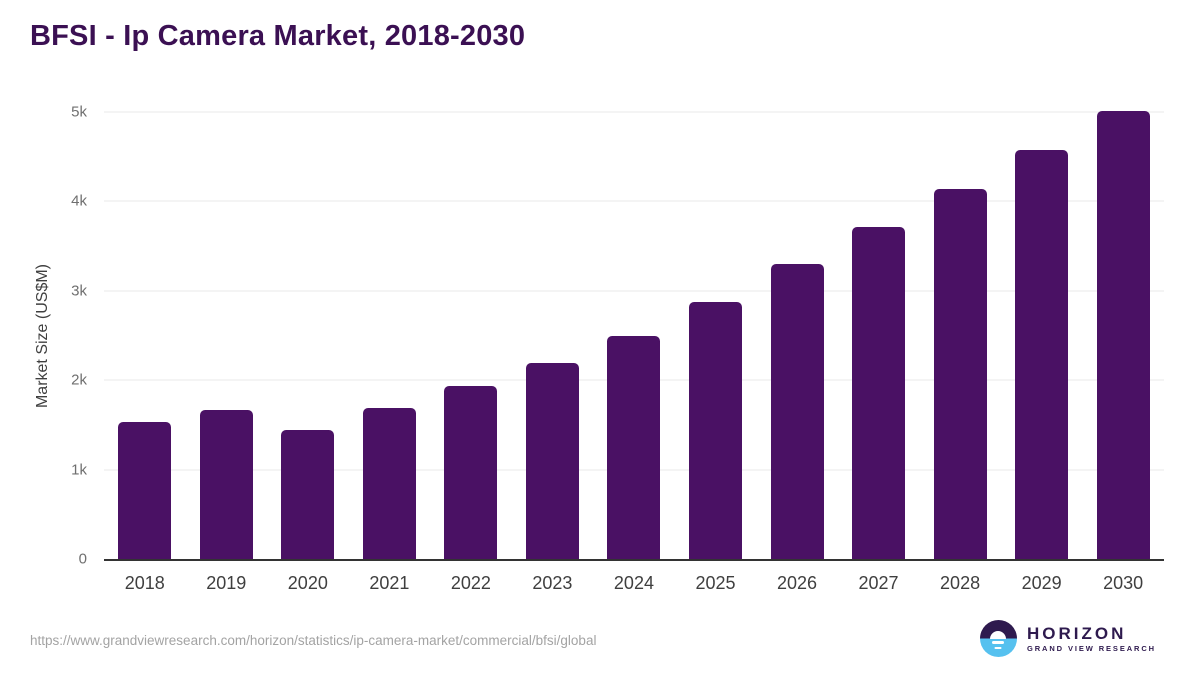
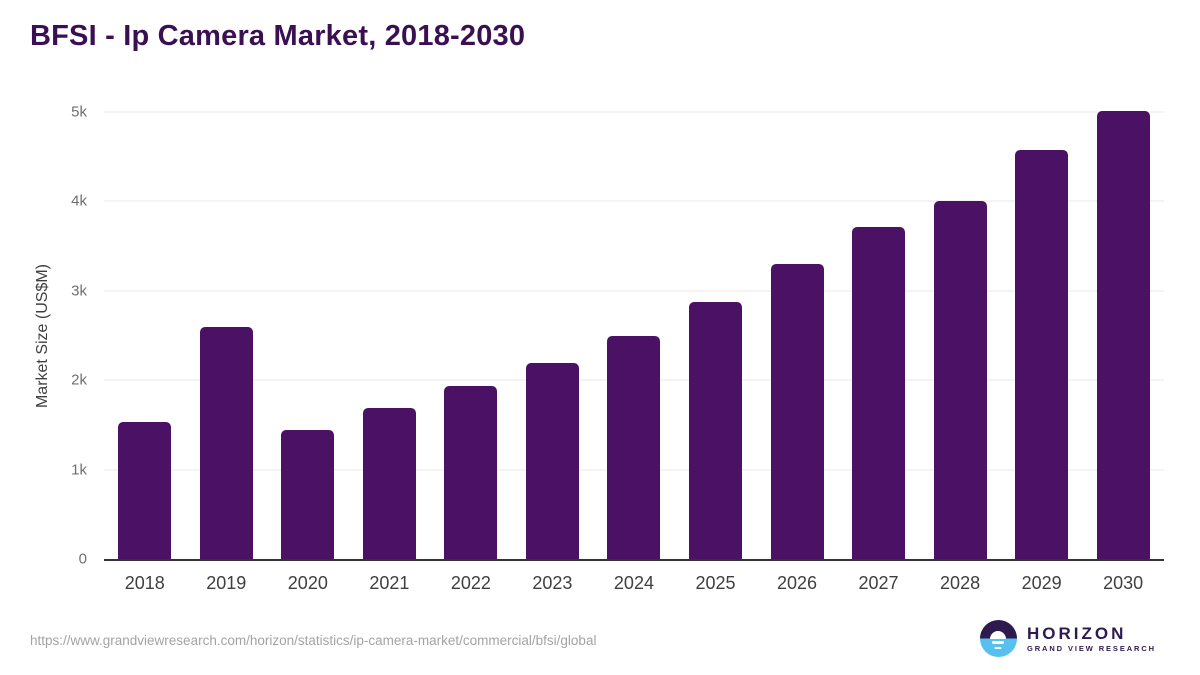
2019: 1.7k -> 2.6k
2028: 4.1k -> 4.0k
